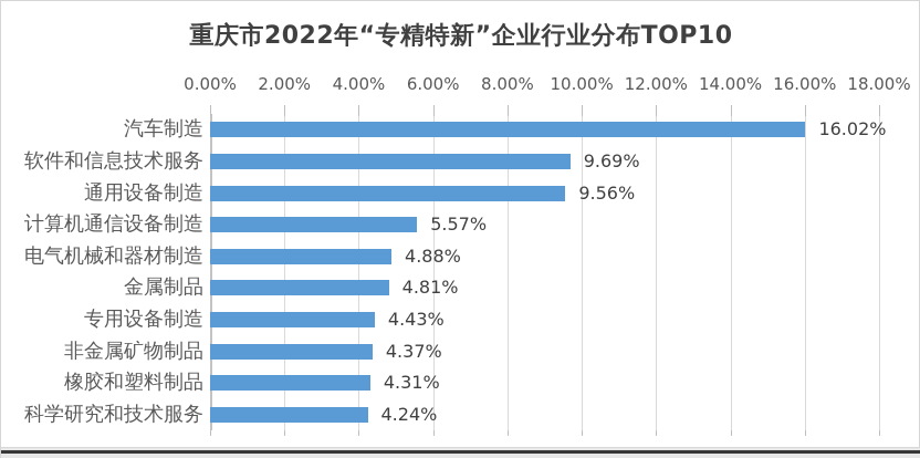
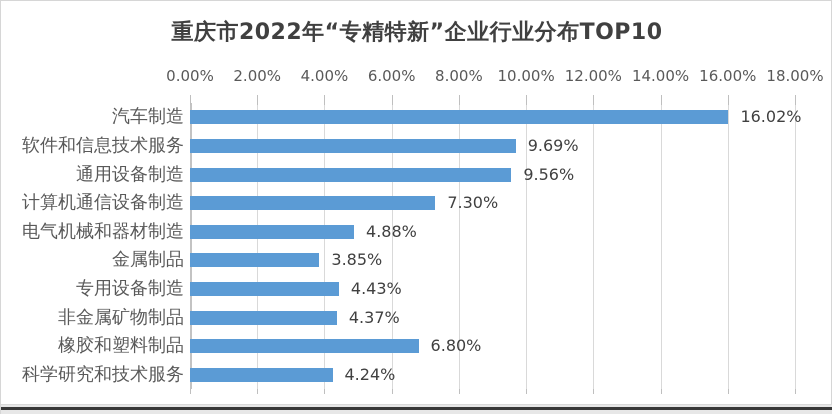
计算机通信设备制造: 5.57% -> 7.30%
金属制品: 4.81% -> 3.85%
橡胶和塑料制品: 4.31% -> 6.80%
